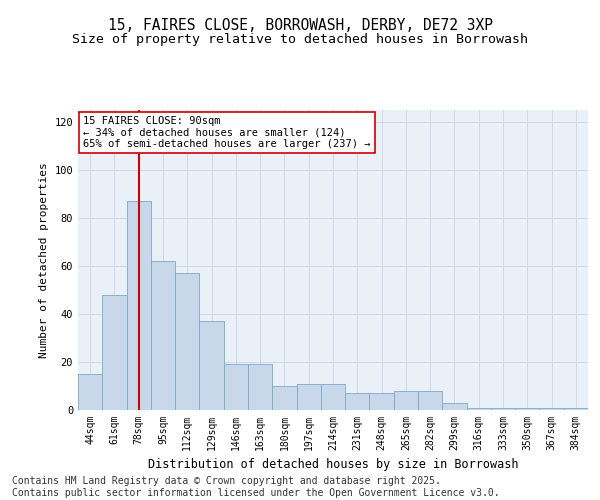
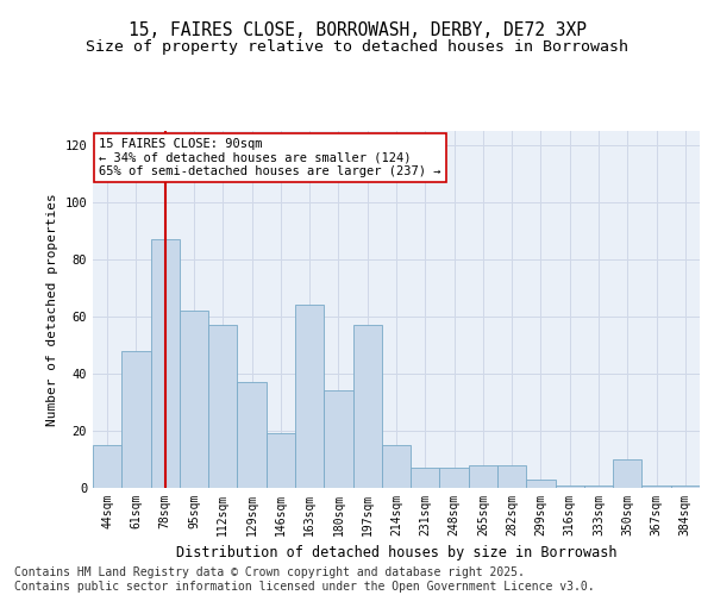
163sqm: 19 -> 64
180sqm: 10 -> 34
197sqm: 11 -> 57
214sqm: 11 -> 15
350sqm: 1 -> 10
